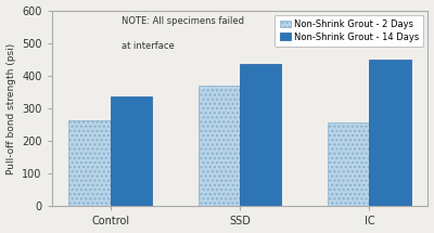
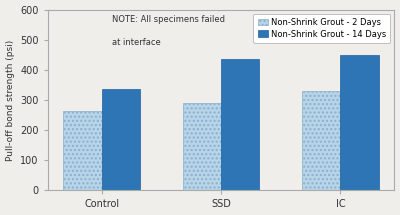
Non-Shrink Grout - 2 Days/SSD: 370 -> 290
Non-Shrink Grout - 2 Days/IC: 258 -> 330
